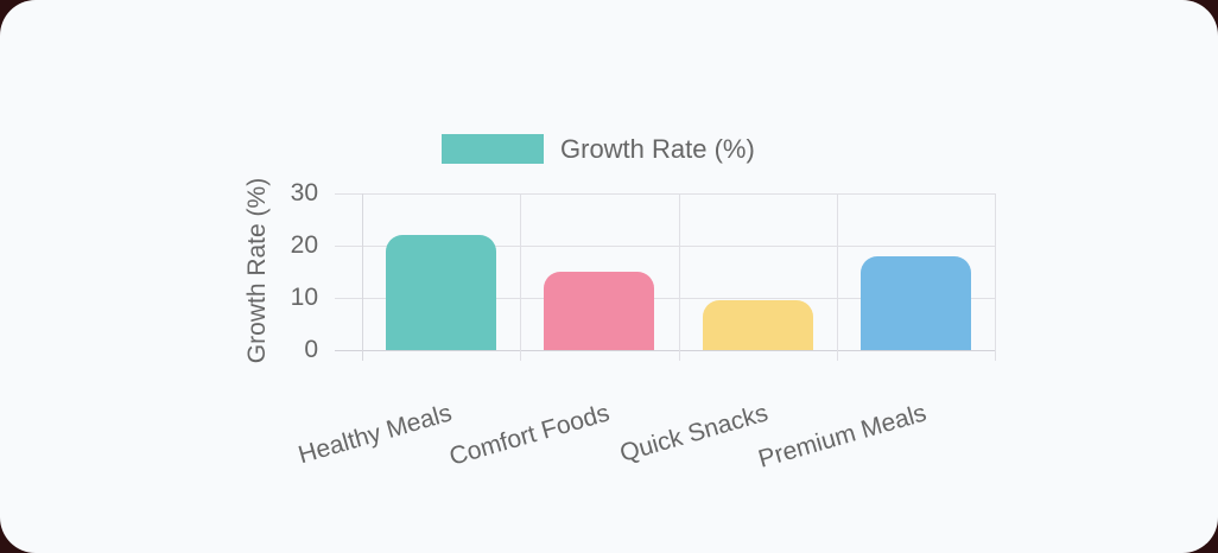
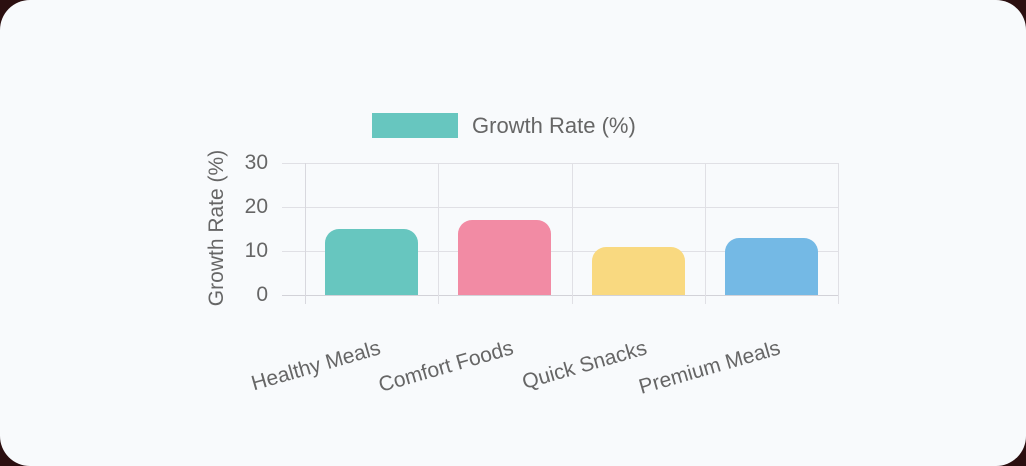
Healthy Meals: 22 -> 15
Comfort Foods: 15 -> 17
Quick Snacks: 10 -> 11
Premium Meals: 18 -> 13
